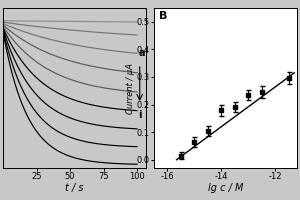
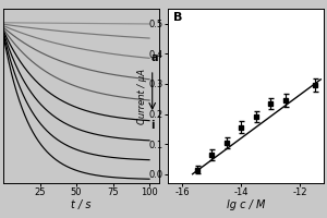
-14: 0.180 -> 0.155
